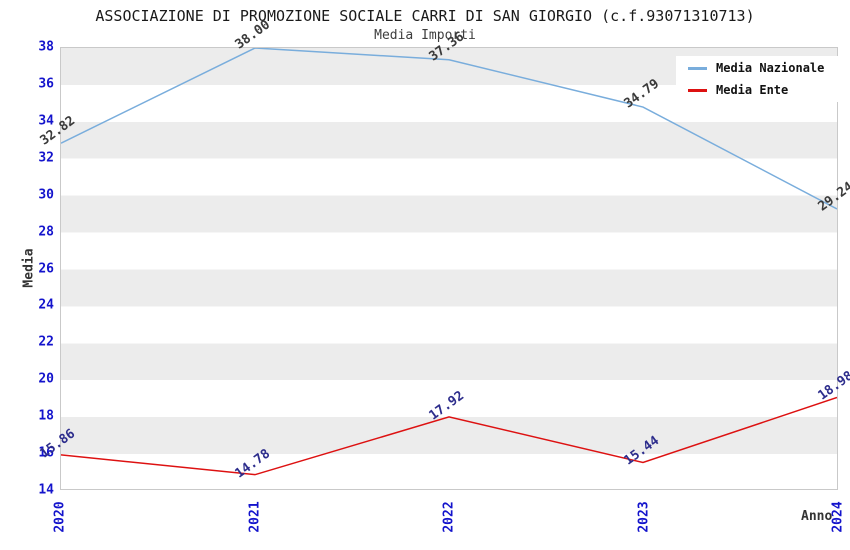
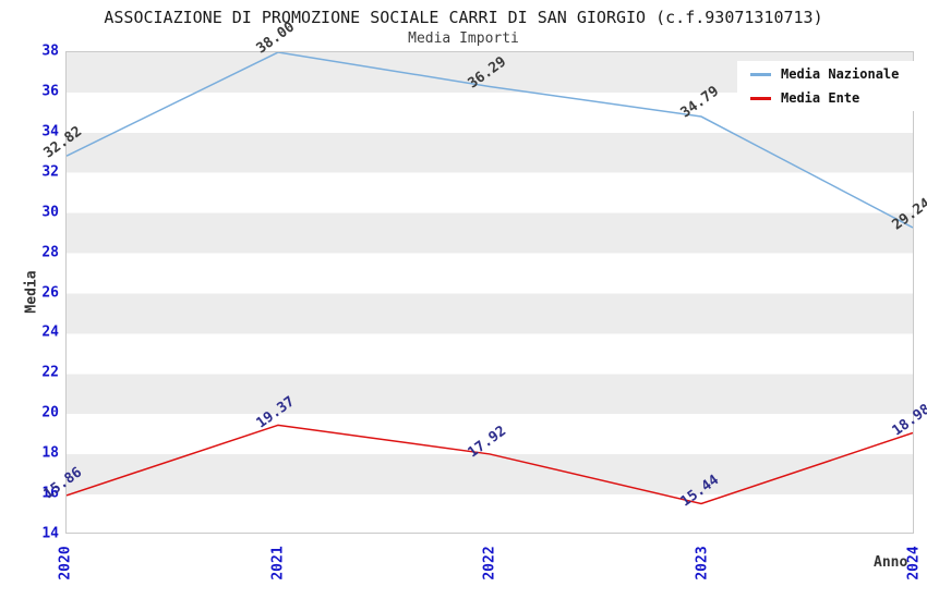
Media Ente/2021: 14.78 -> 19.37
Media Nazionale/2022: 37.36 -> 36.29
